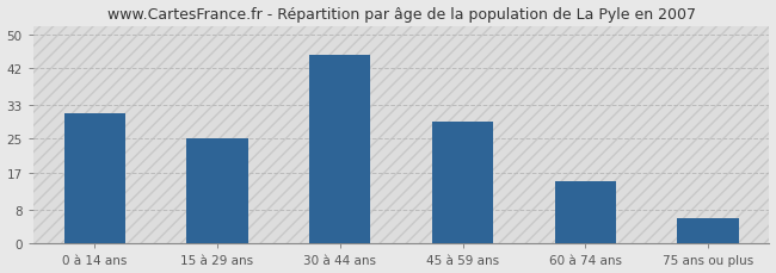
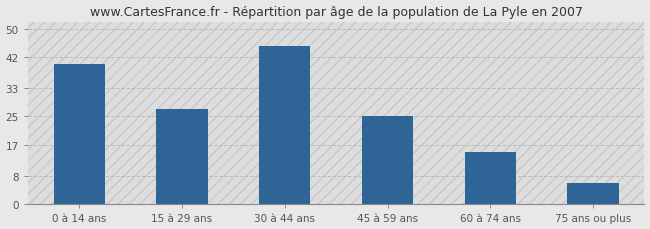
0 à 14 ans: 31 -> 40
15 à 29 ans: 25 -> 27
45 à 59 ans: 29 -> 25
